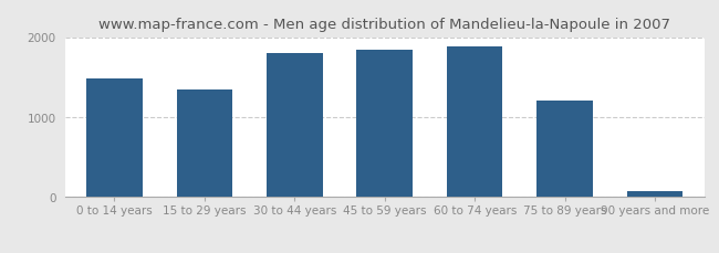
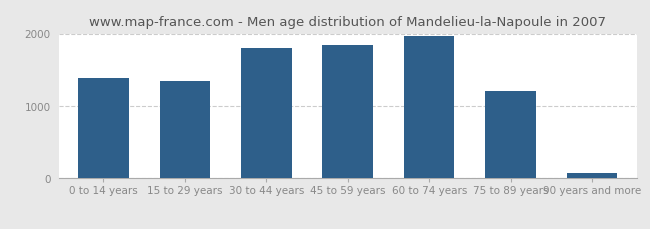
0 to 14 years: 1480 -> 1380
60 to 74 years: 1880 -> 1960
